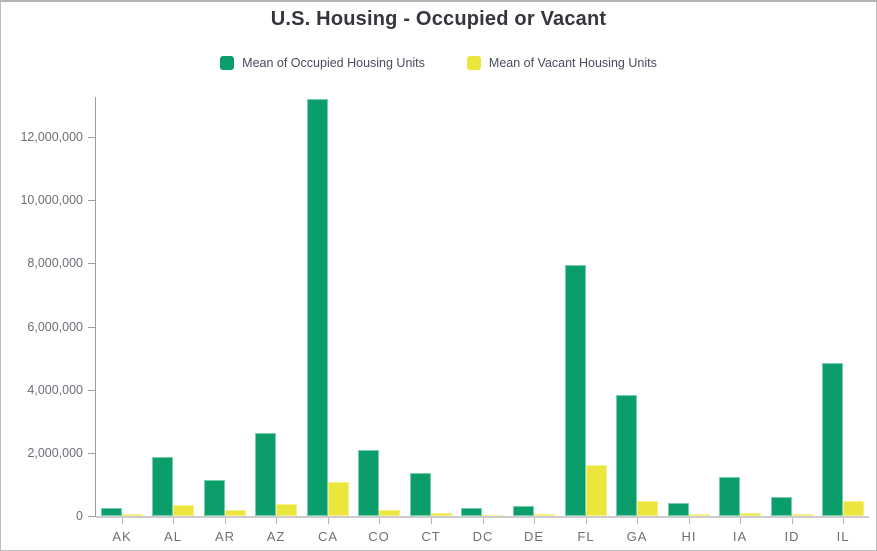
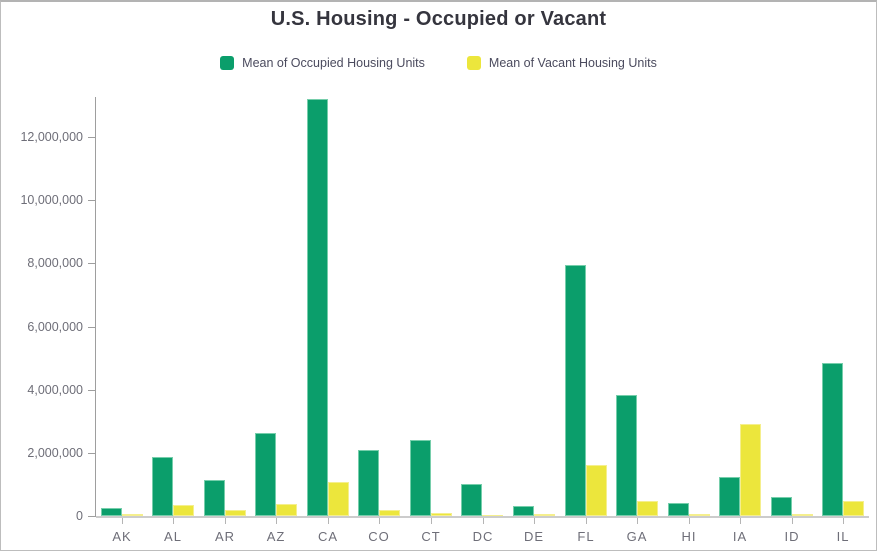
Mean of Occupied Housing Units/CT: 1400000 -> 2400000
Mean of Occupied Housing Units/DC: 200000 -> 1000000
Mean of Vacant Housing Units/IA: 100000 -> 2900000
